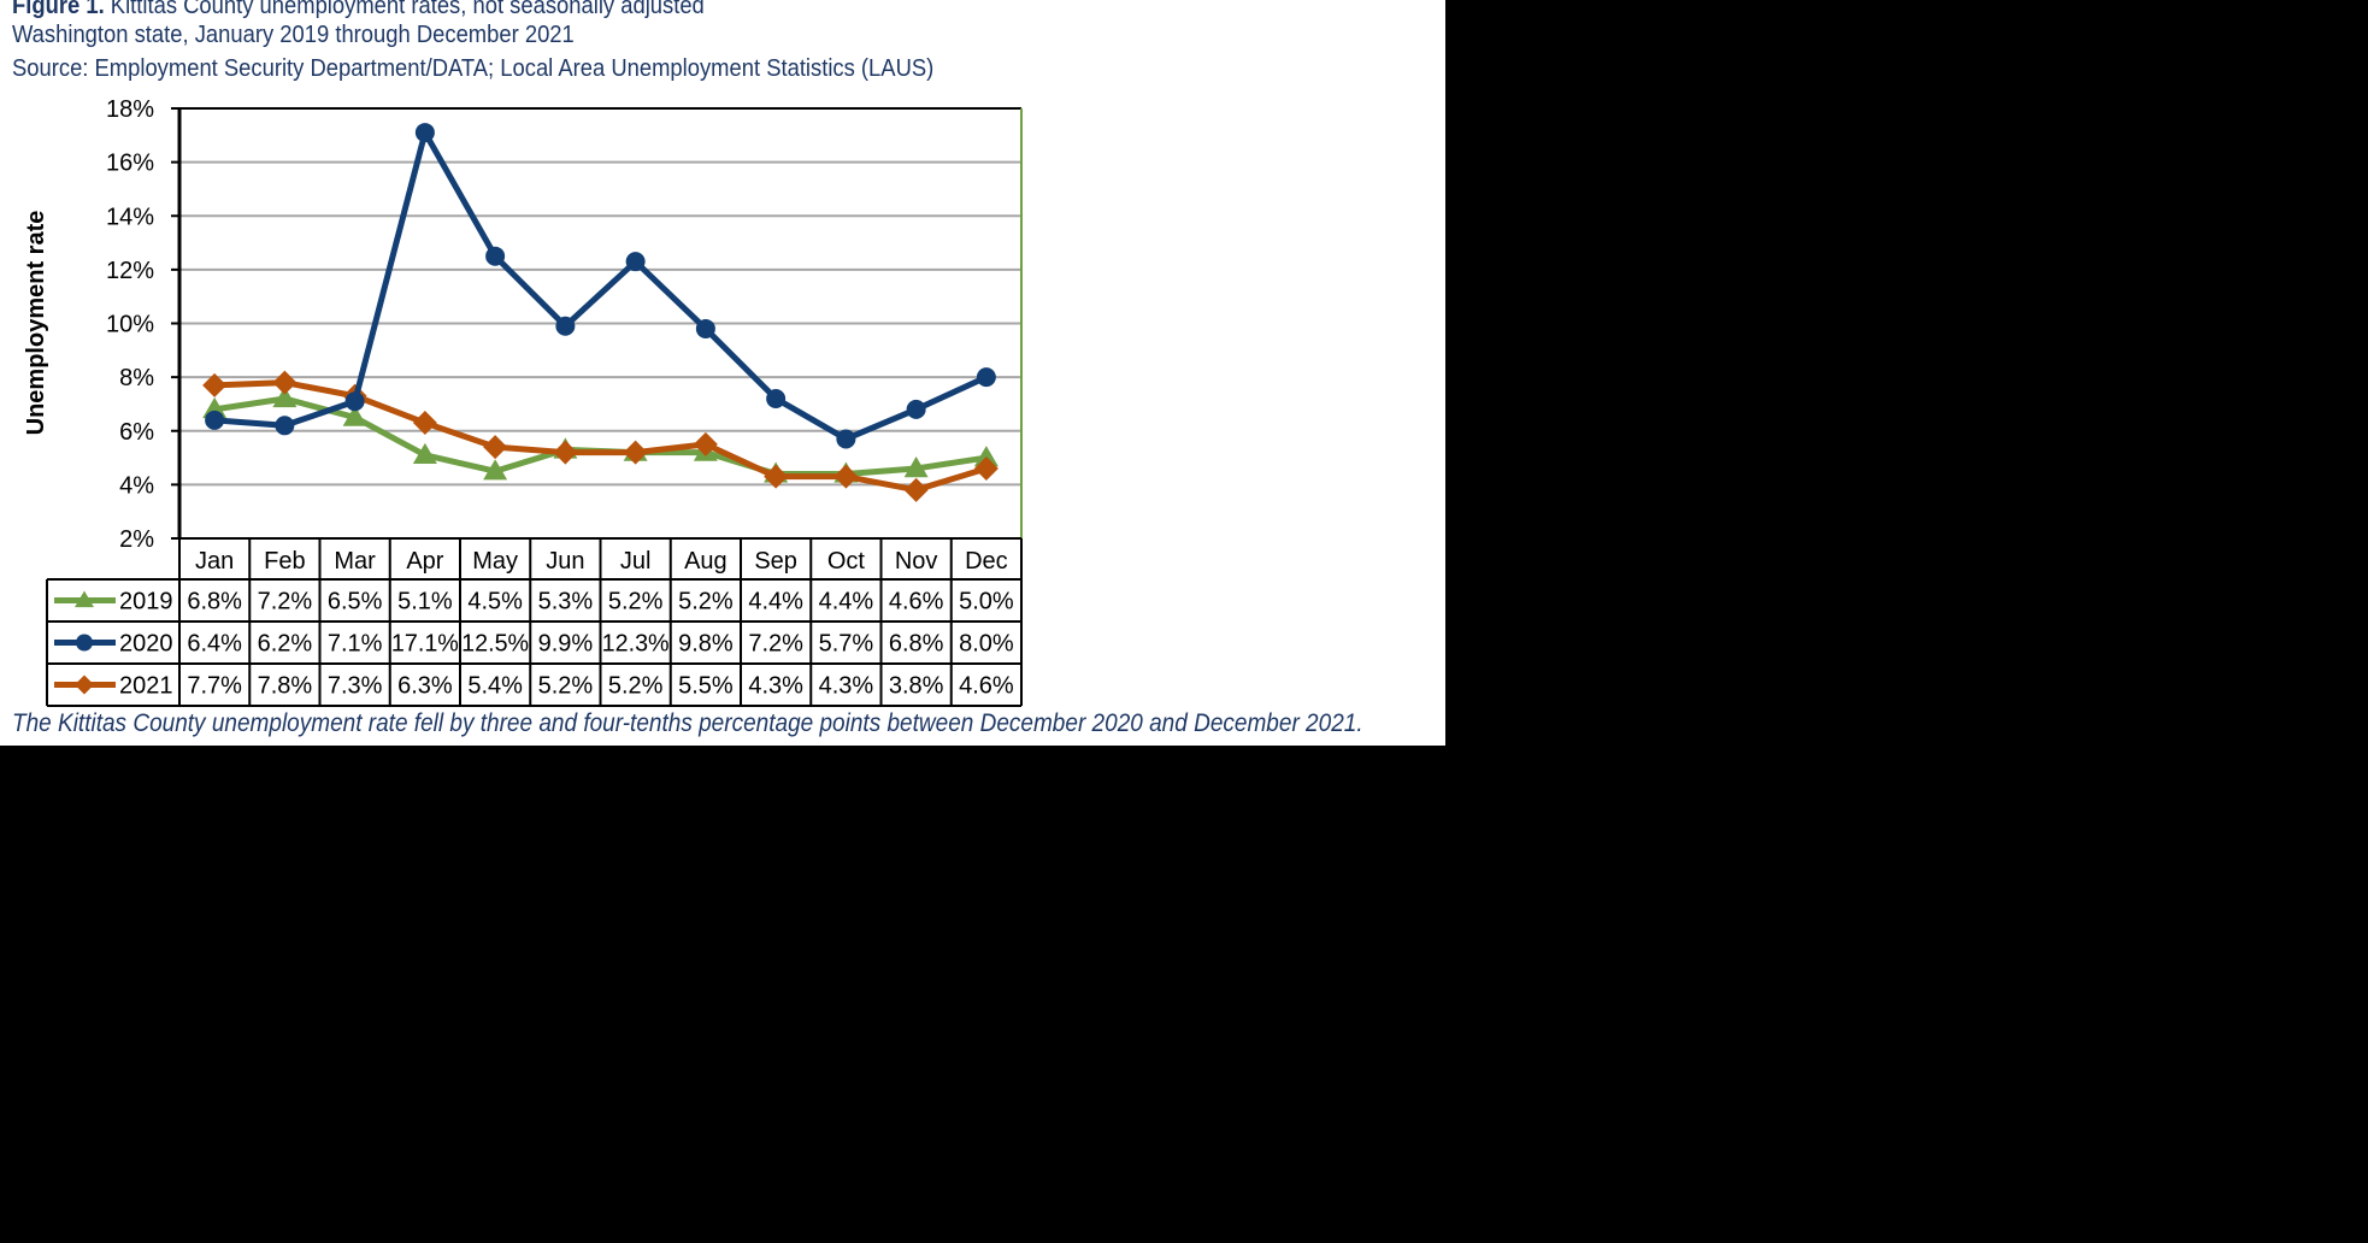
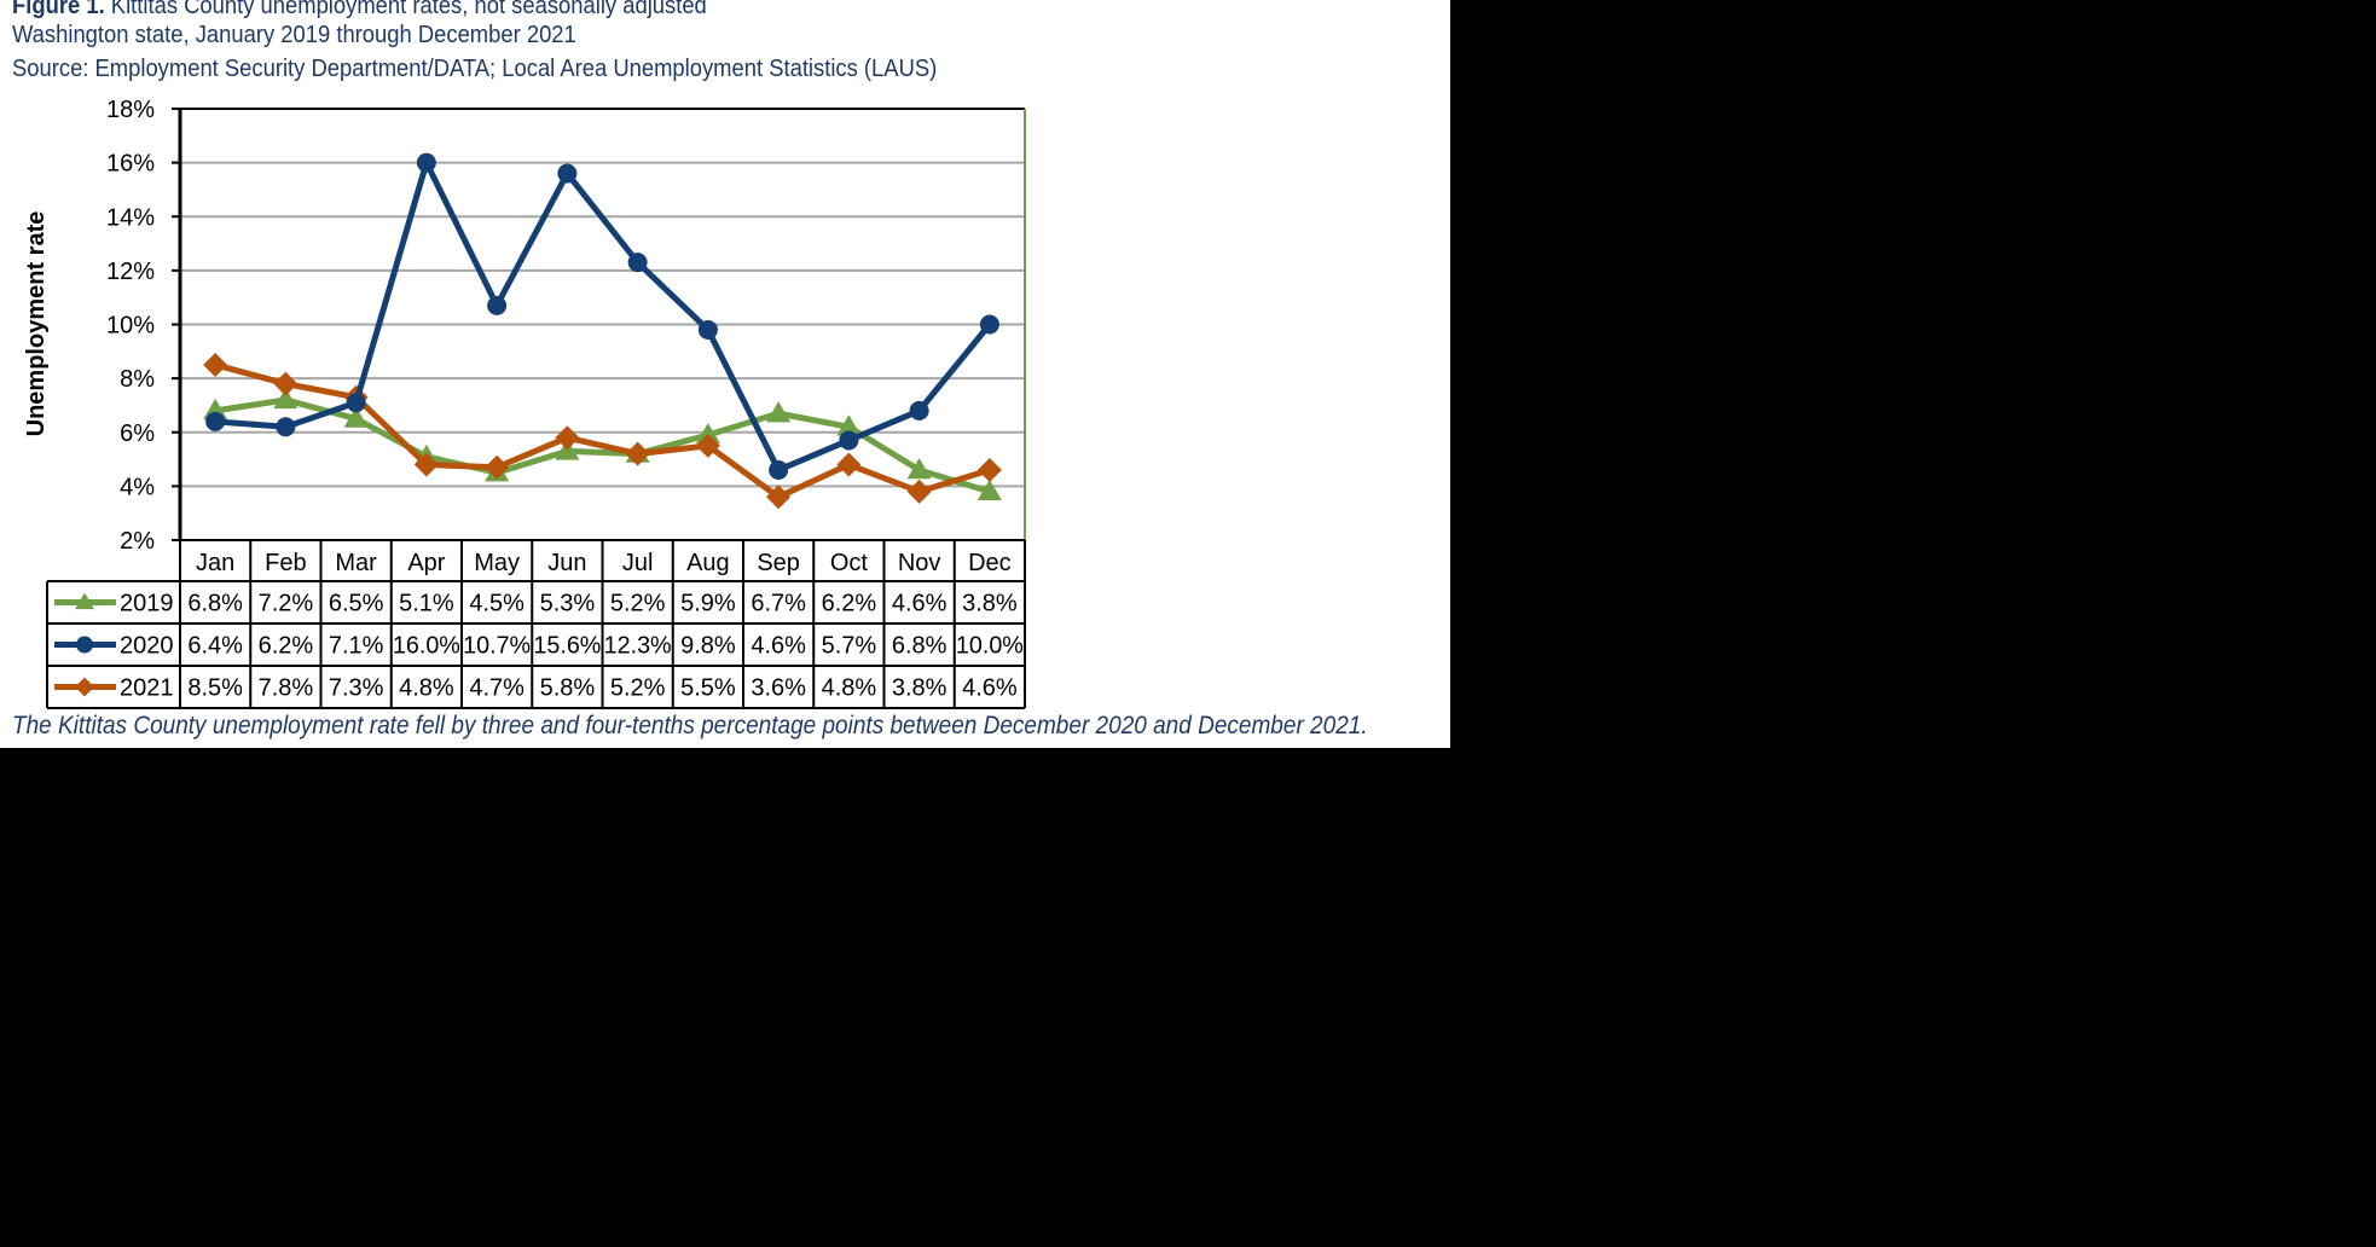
2021/Jan: 7.7% -> 8.5%
2020/Apr: 17.1% -> 16.0%
2021/Apr: 6.3% -> 4.8%
2020/May: 12.5% -> 10.7%
2021/May: 5.4% -> 4.7%
2020/Jun: 9.9% -> 15.6%
2021/Jun: 5.2% -> 5.8%
2019/Aug: 5.2% -> 5.9%
2019/Sep: 4.4% -> 6.7%
2020/Sep: 7.2% -> 4.6%
2021/Sep: 4.3% -> 3.6%
2019/Oct: 4.4% -> 6.2%
2021/Oct: 4.3% -> 4.8%
2019/Dec: 5.0% -> 3.8%
2020/Dec: 8.0% -> 10.0%
